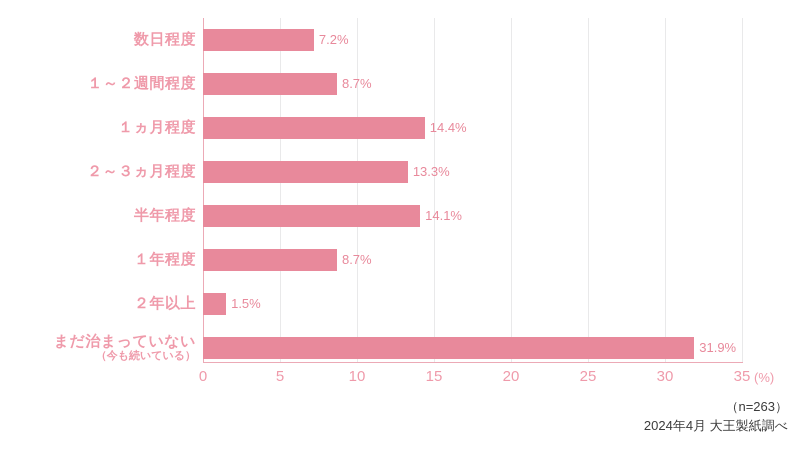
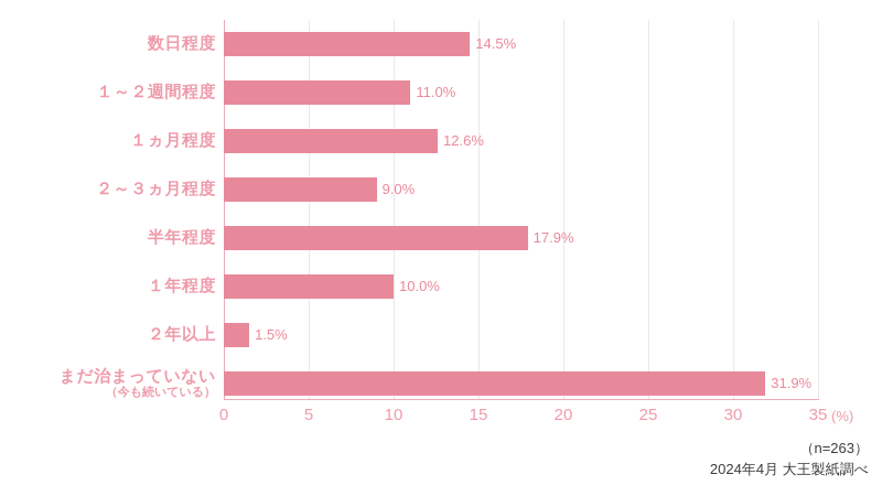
数日程度: 7.2% -> 14.5%
１～２週間程度: 8.7% -> 11.0%
１ヵ月程度: 14.4% -> 12.6%
２～３ヵ月程度: 13.3% -> 9.0%
半年程度: 14.1% -> 17.9%
１年程度: 8.7% -> 10.0%
